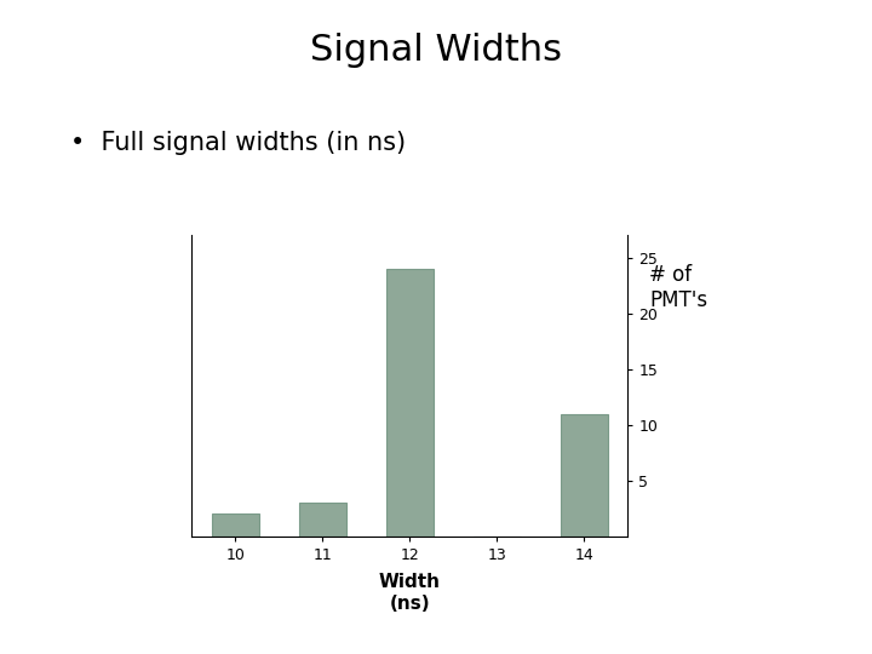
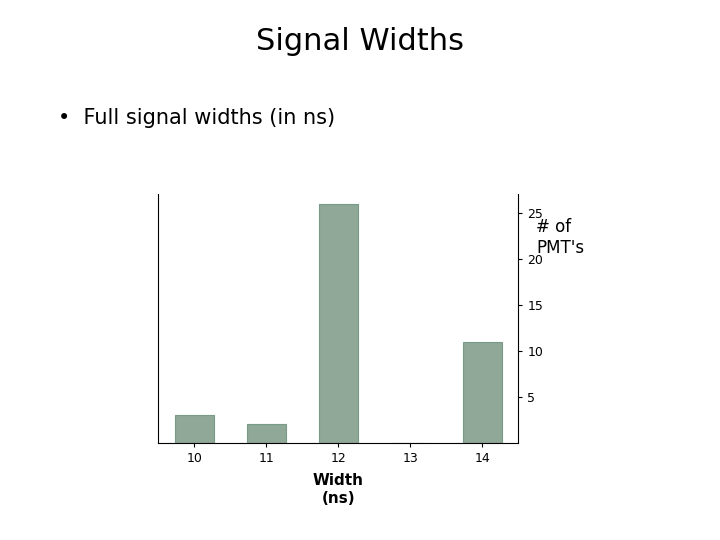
10: 2 -> 3
11: 3 -> 2
12: 24 -> 26
